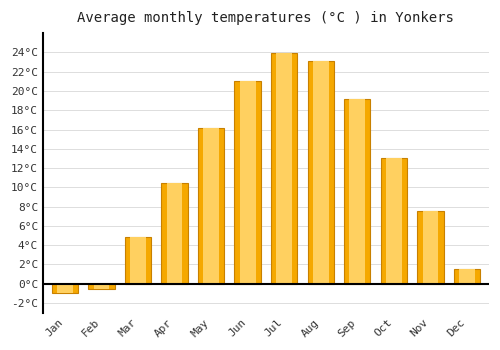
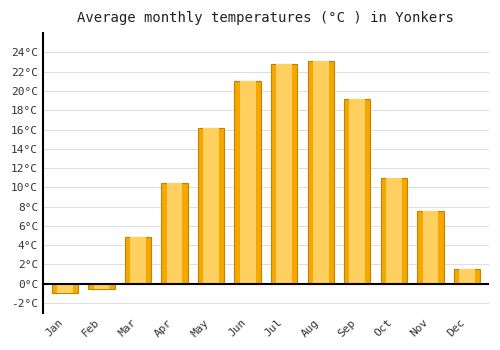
Jul: 23.9°C -> 22.8°C
Oct: 13.0°C -> 11.0°C
